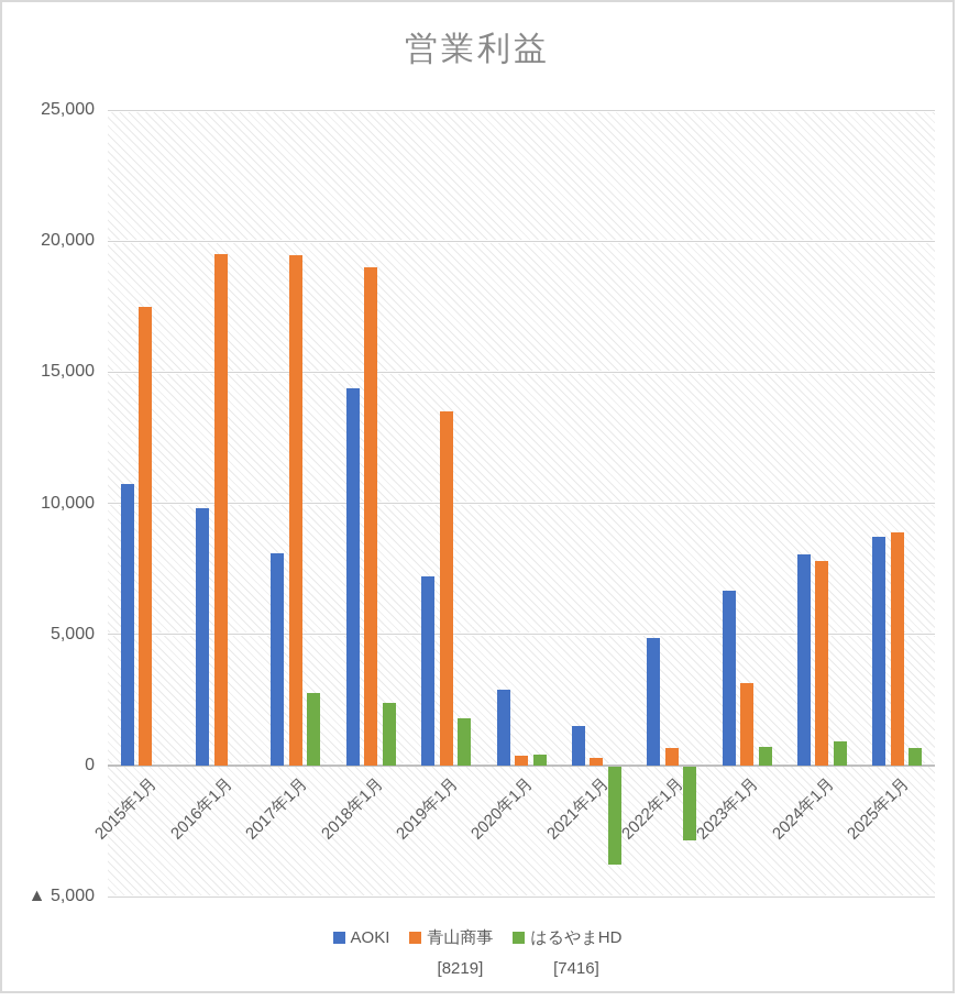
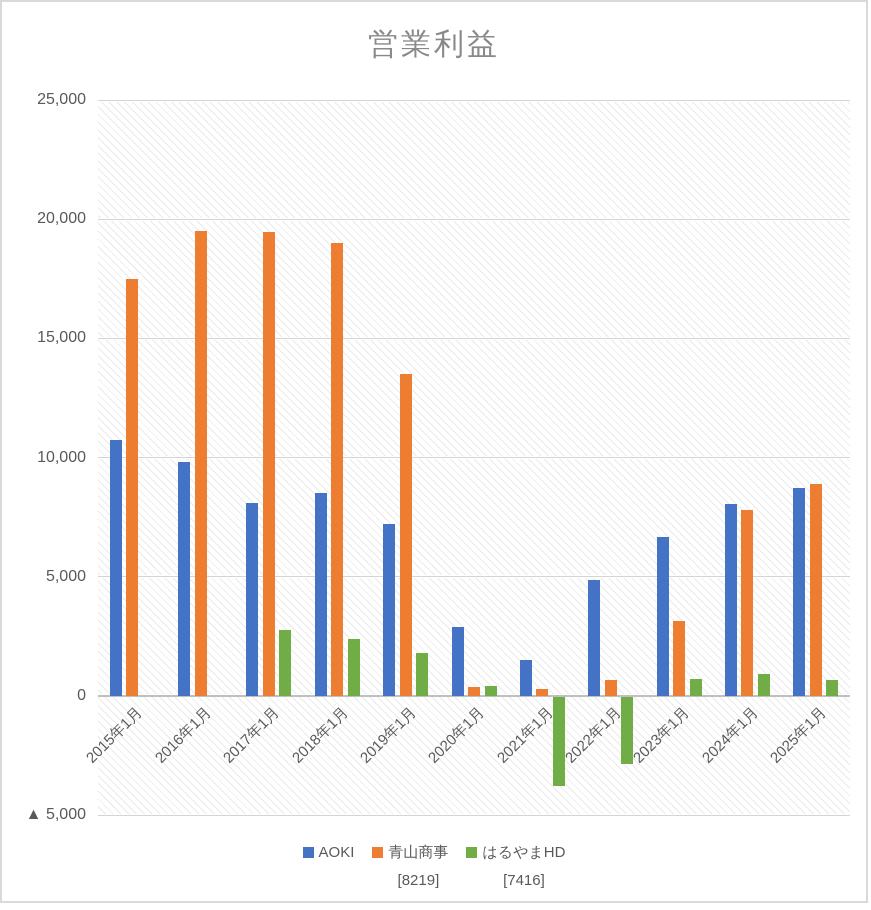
AOKI/2018年1月: 14400 -> 8500
